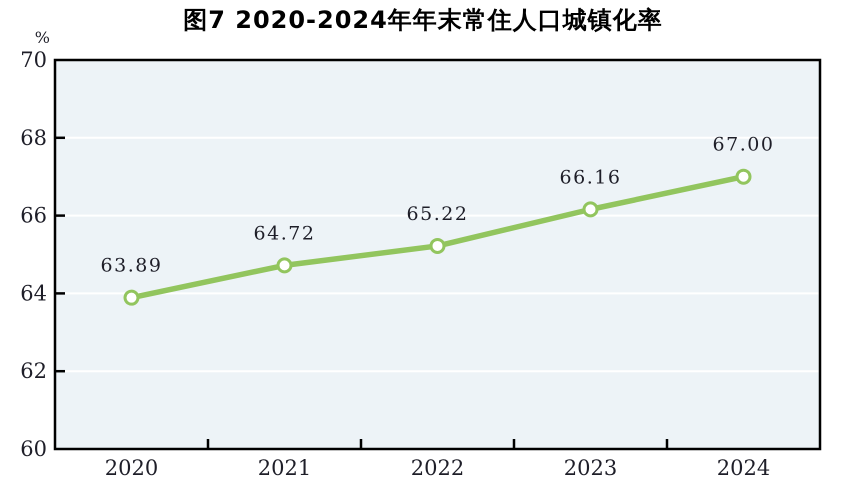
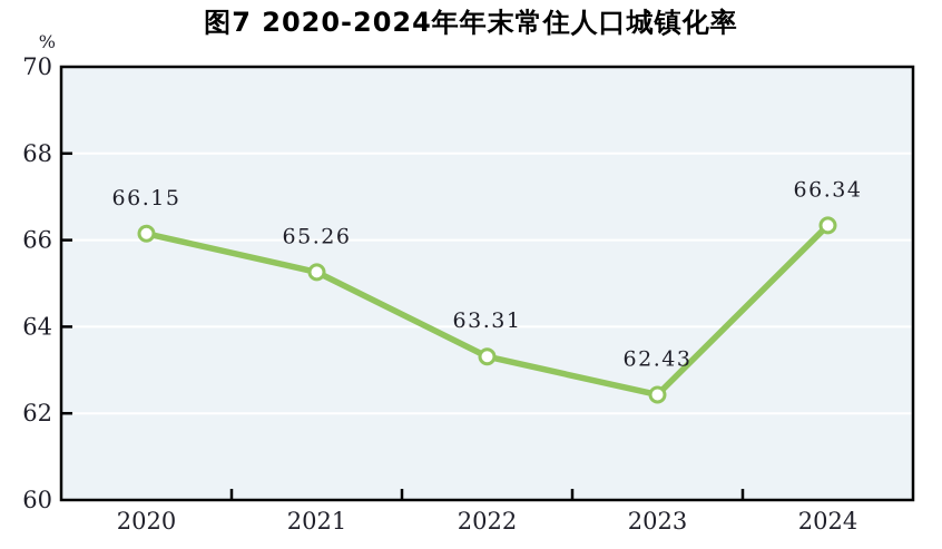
2020: 63.89 -> 66.15
2021: 64.72 -> 65.26
2022: 65.22 -> 63.31
2023: 66.16 -> 62.43
2024: 67.00 -> 66.34
